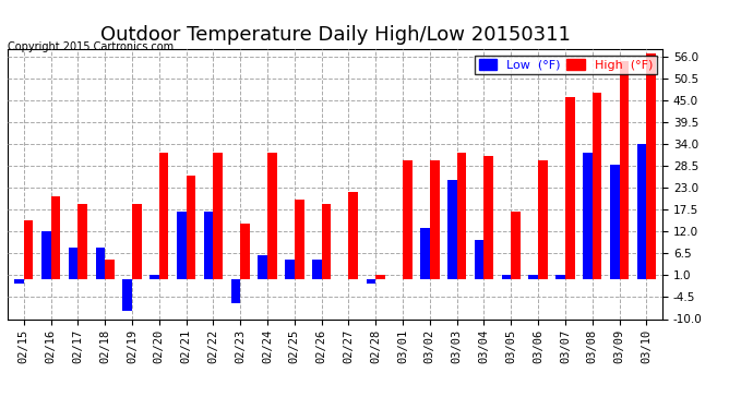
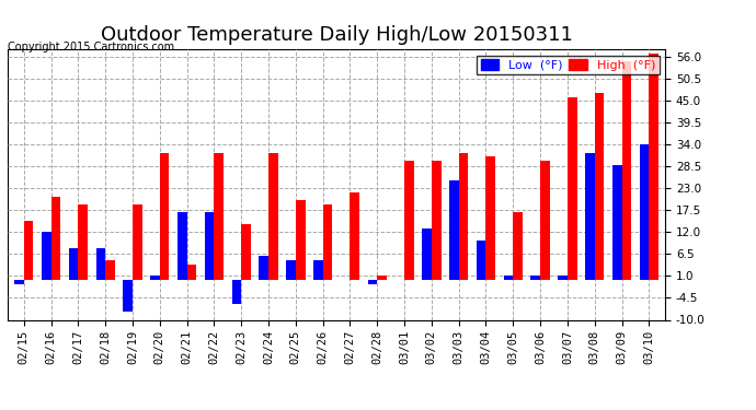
High (°F)/02/21: 26 -> 4
